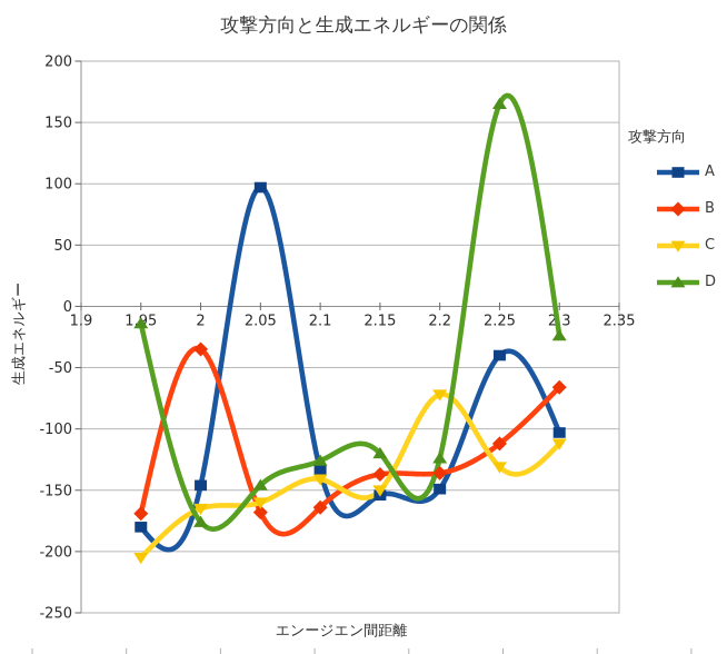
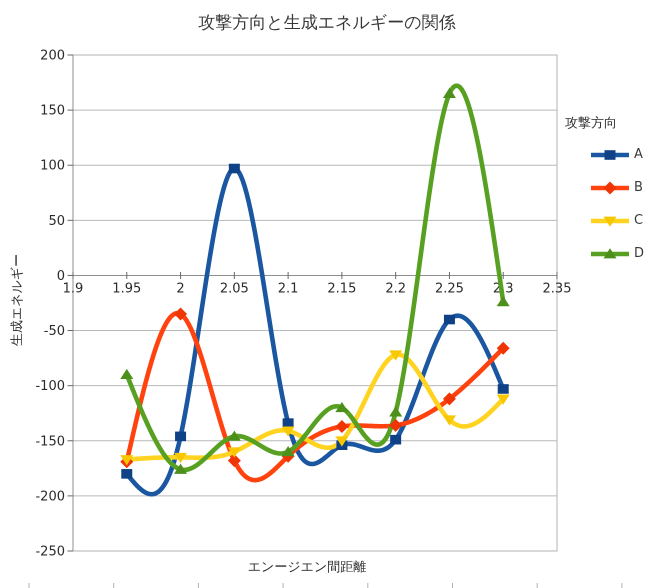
C/1.95: -205 -> -167
D/1.95: -14 -> -90
D/2.1: -126 -> -160
